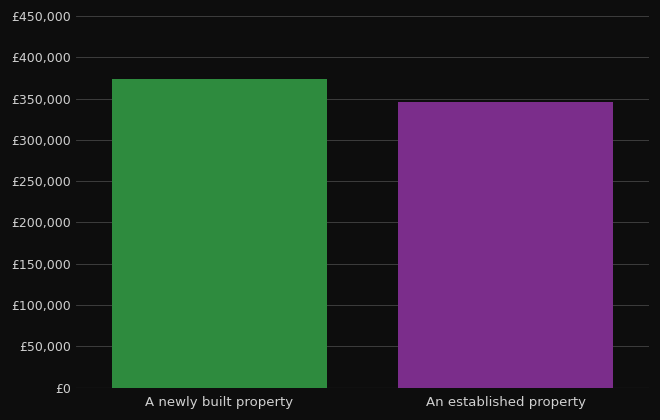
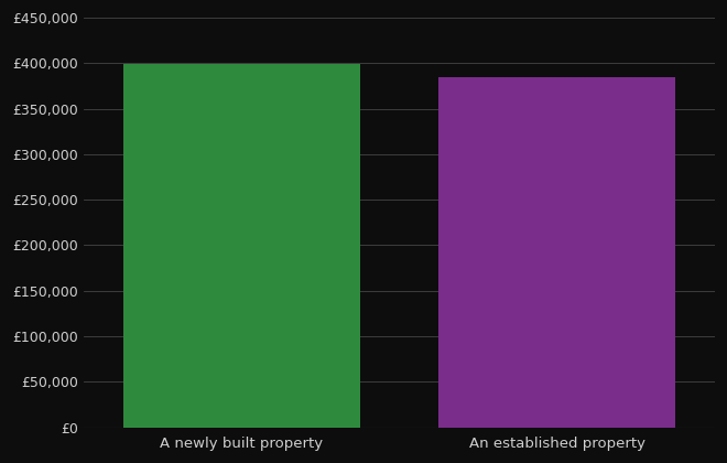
A newly built property: £374,000 -> £399,000
An established property: £346,000 -> £385,000
